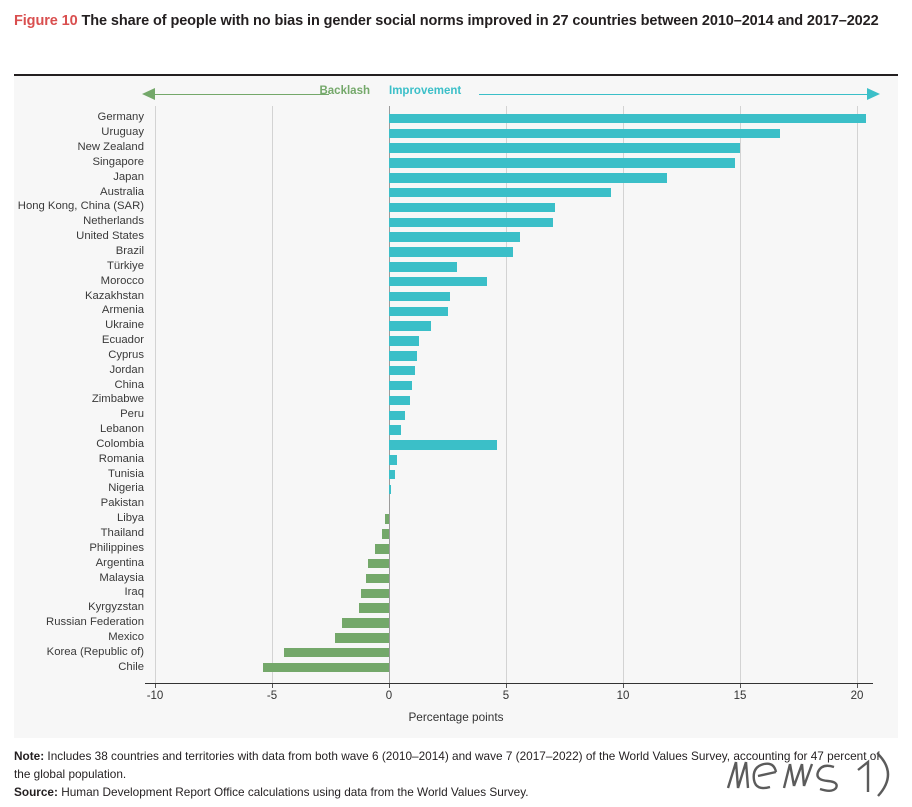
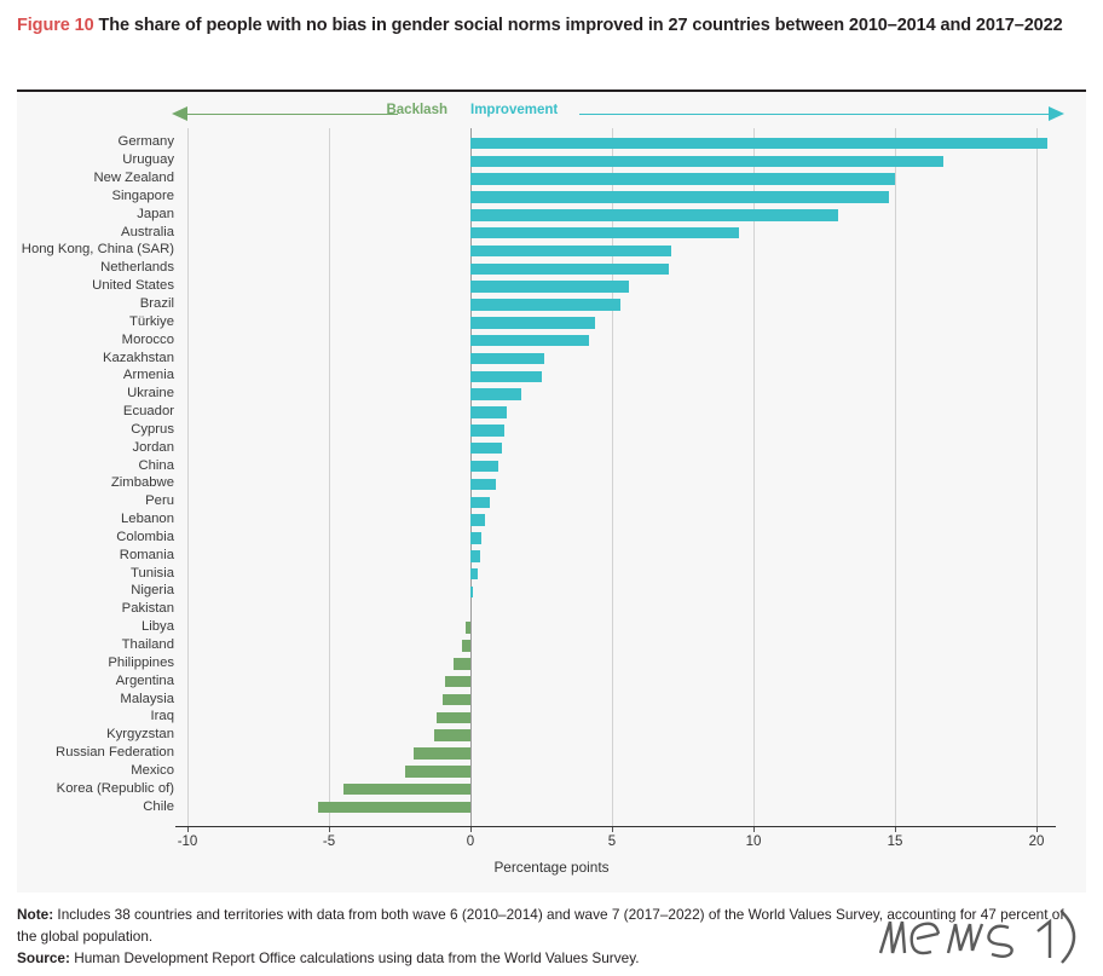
Japan: 11.9 -> 13.0
Türkiye: 2.9 -> 4.4
Colombia: 4.6 -> 0.4
